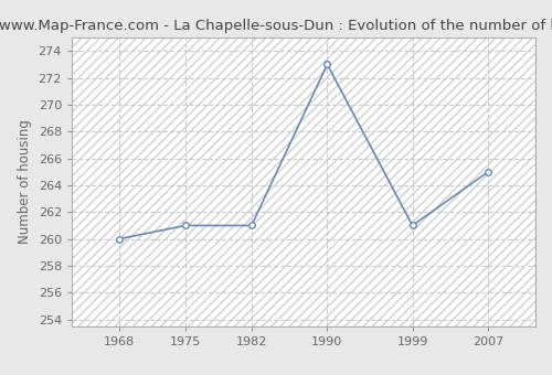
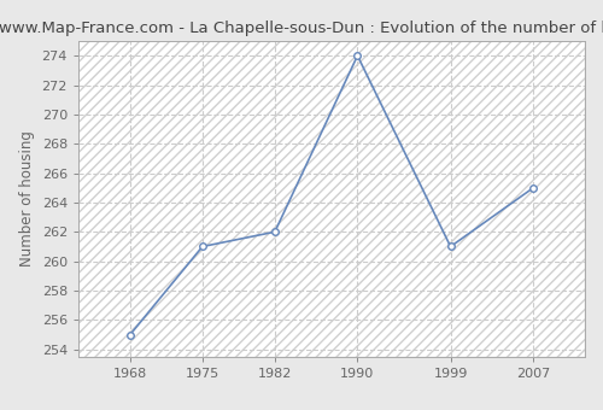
1968: 260 -> 255
1982: 261 -> 262
1990: 273 -> 274
